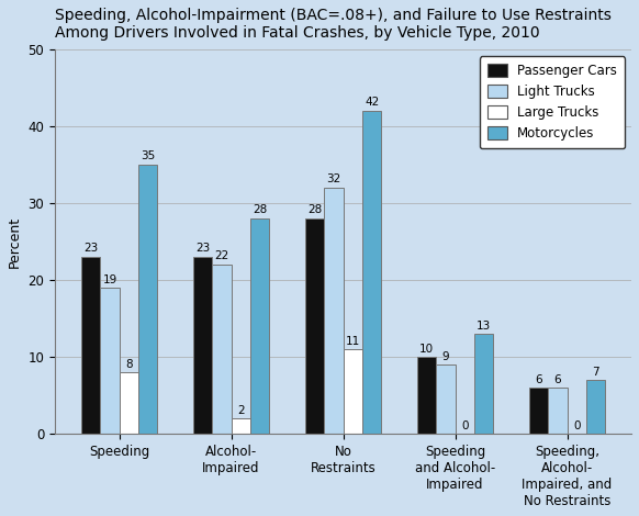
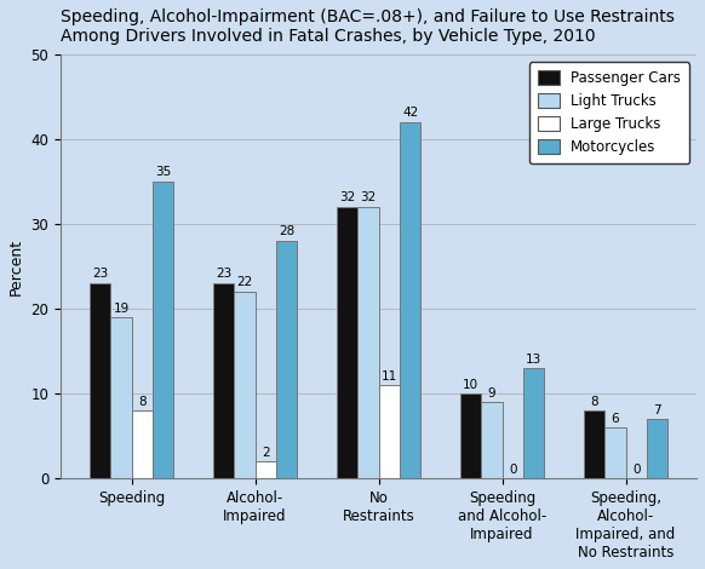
Passenger Cars/No Restraints: 28 -> 32
Passenger Cars/Speeding, Alcohol- Impaired, and No Restraints: 6 -> 8
